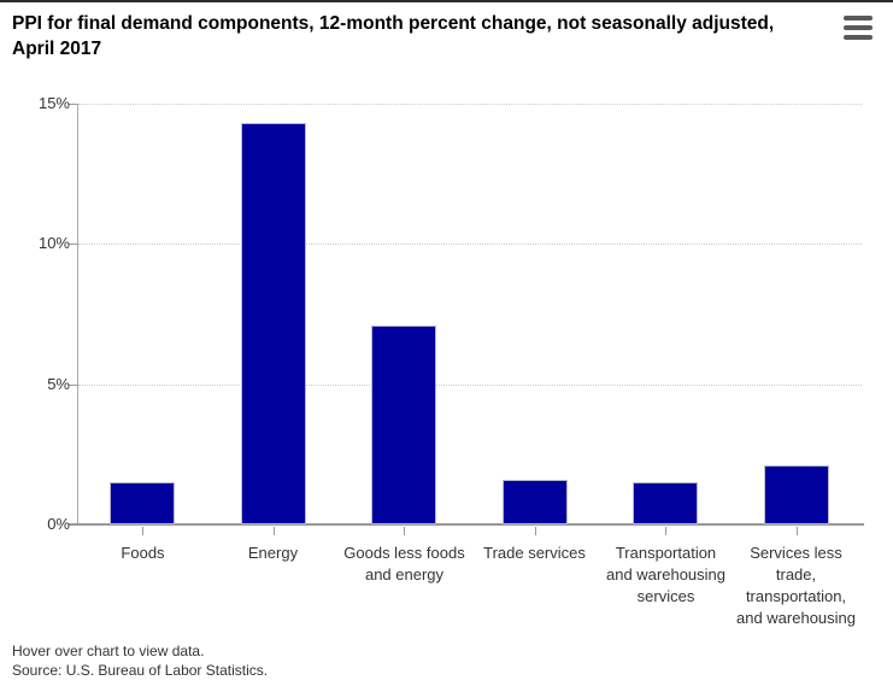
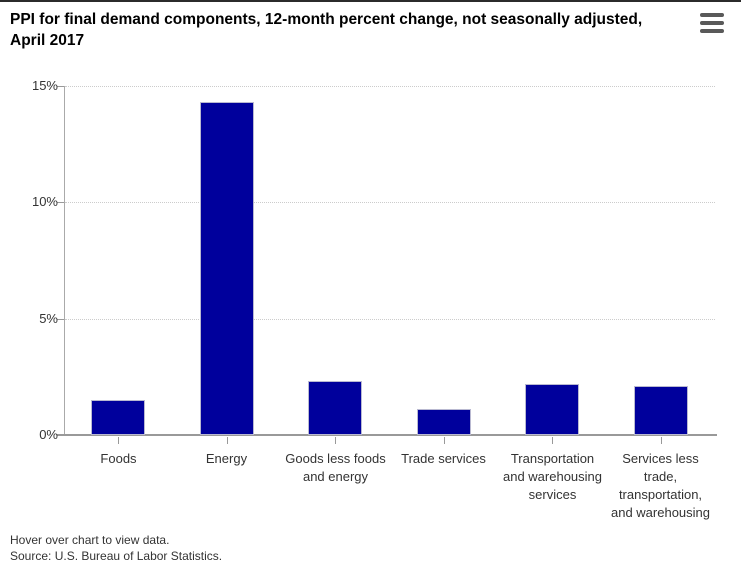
Goods less foods and energy: 7.1% -> 2.3%
Trade services: 1.6% -> 1.1%
Transportation and warehousing services: 1.5% -> 2.2%
